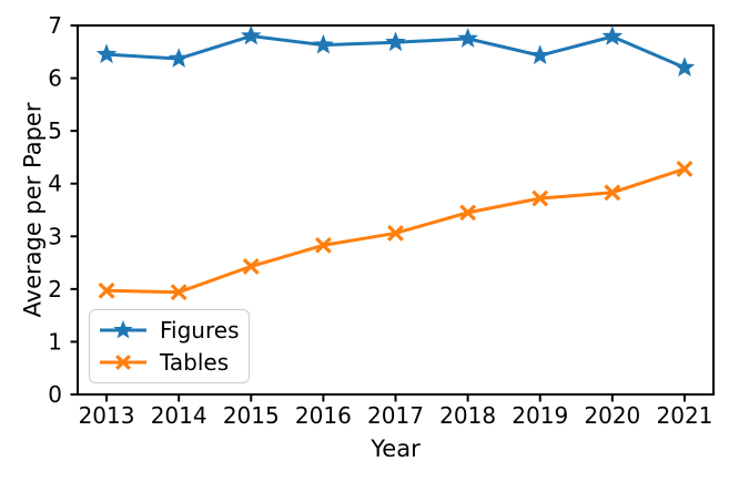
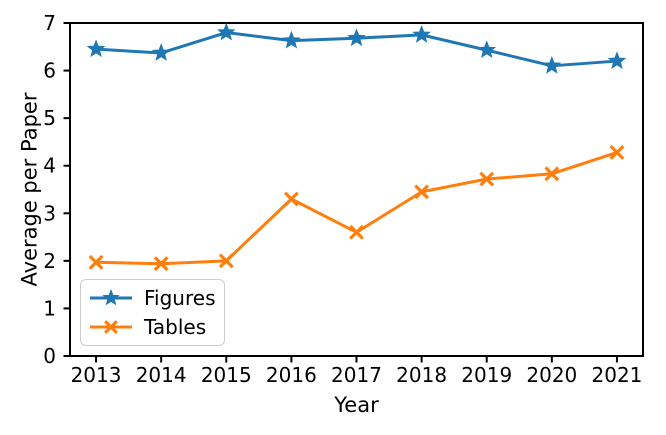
Tables/2015: 2.4 -> 2.0
Tables/2016: 2.8 -> 3.3
Tables/2017: 3.1 -> 2.6
Figures/2020: 6.8 -> 6.1
